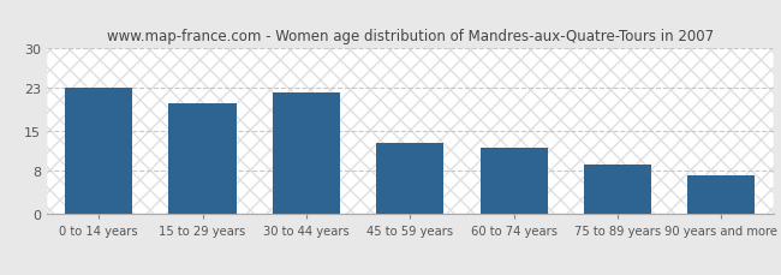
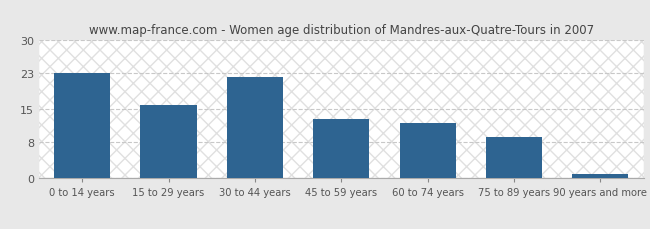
15 to 29 years: 20 -> 16
90 years and more: 7 -> 1
